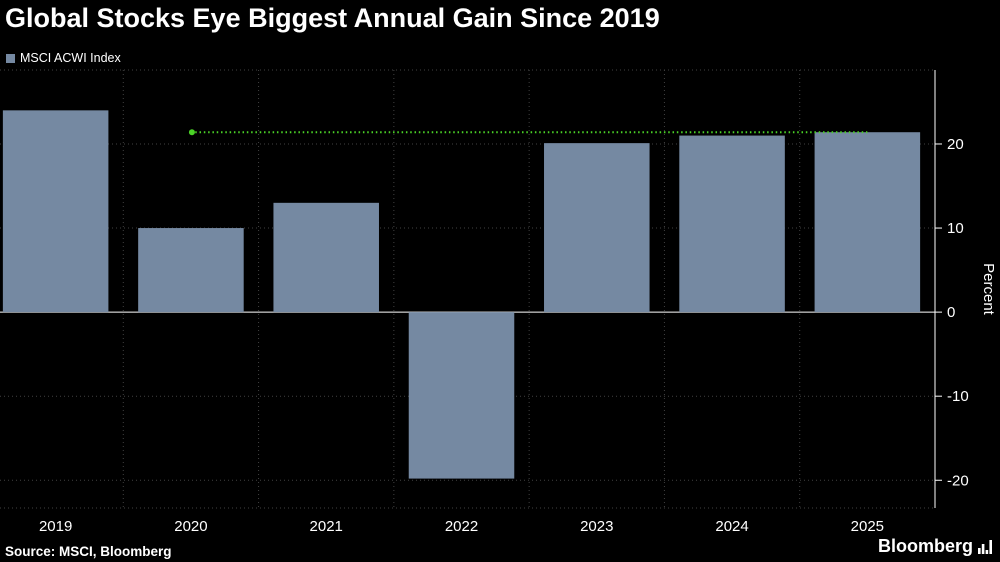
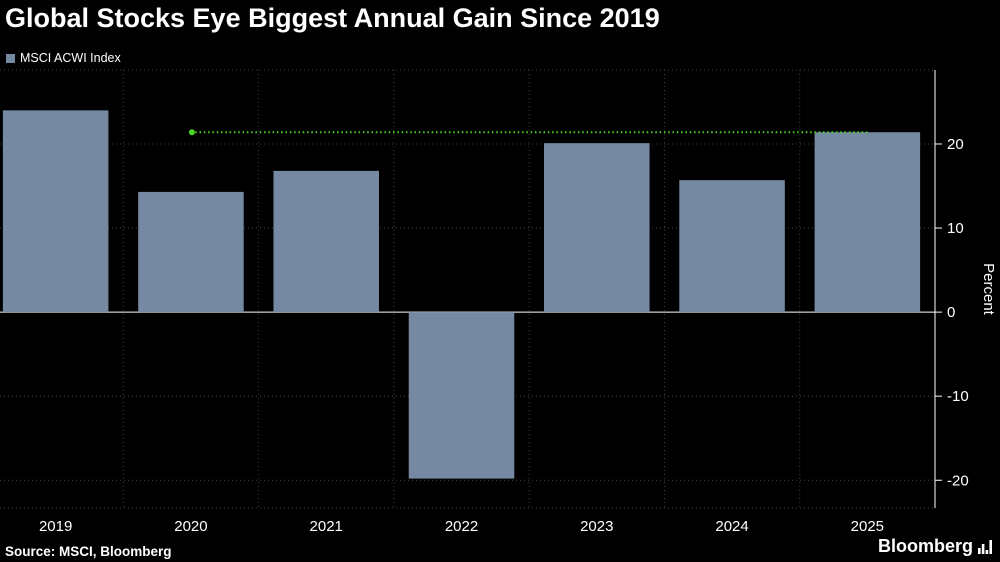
2020: 10 -> 14
2021: 13 -> 17
2024: 21 -> 16
